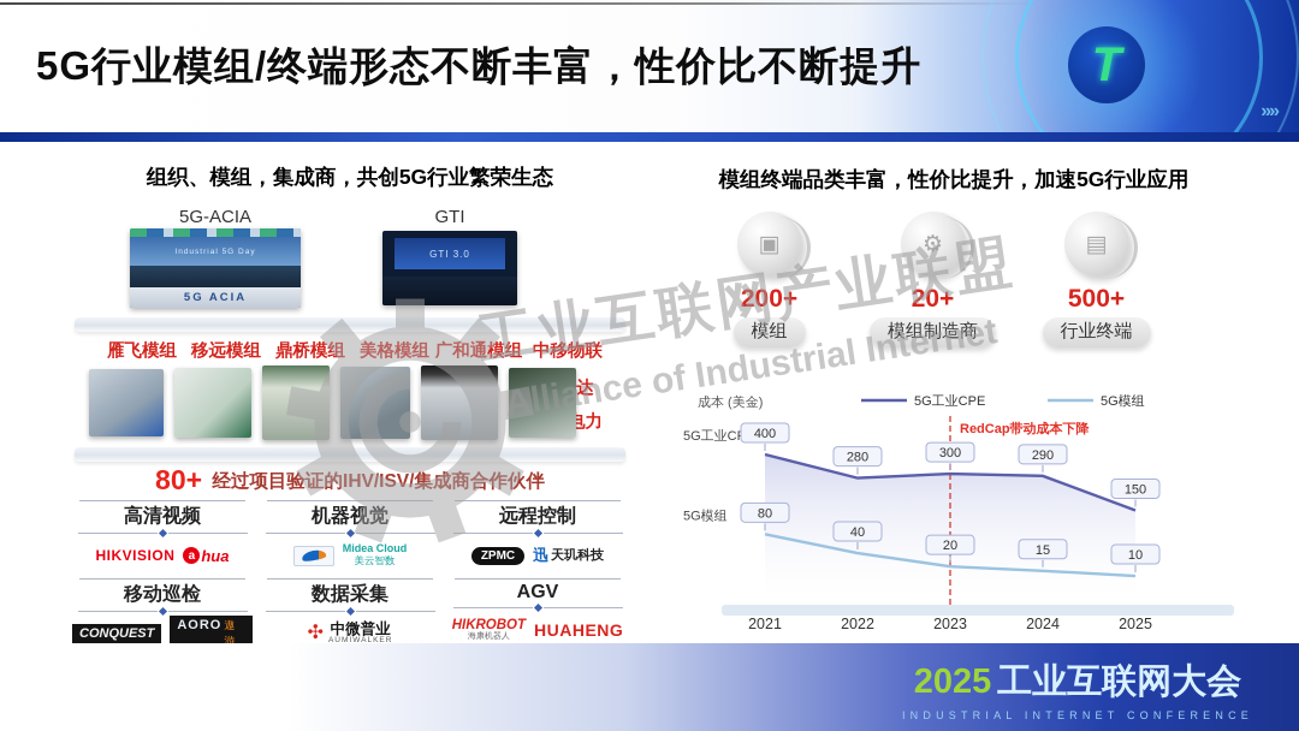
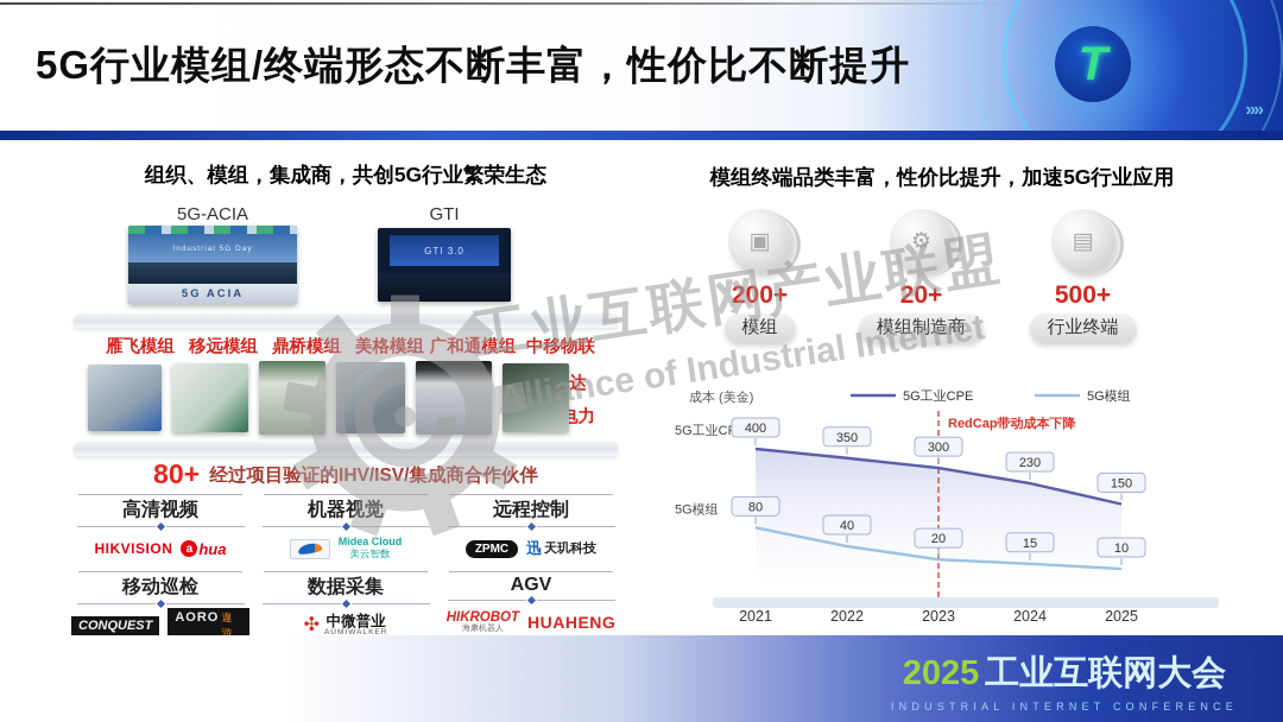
5G工业CPE/2022: 280 -> 350
5G工业CPE/2024: 290 -> 230
